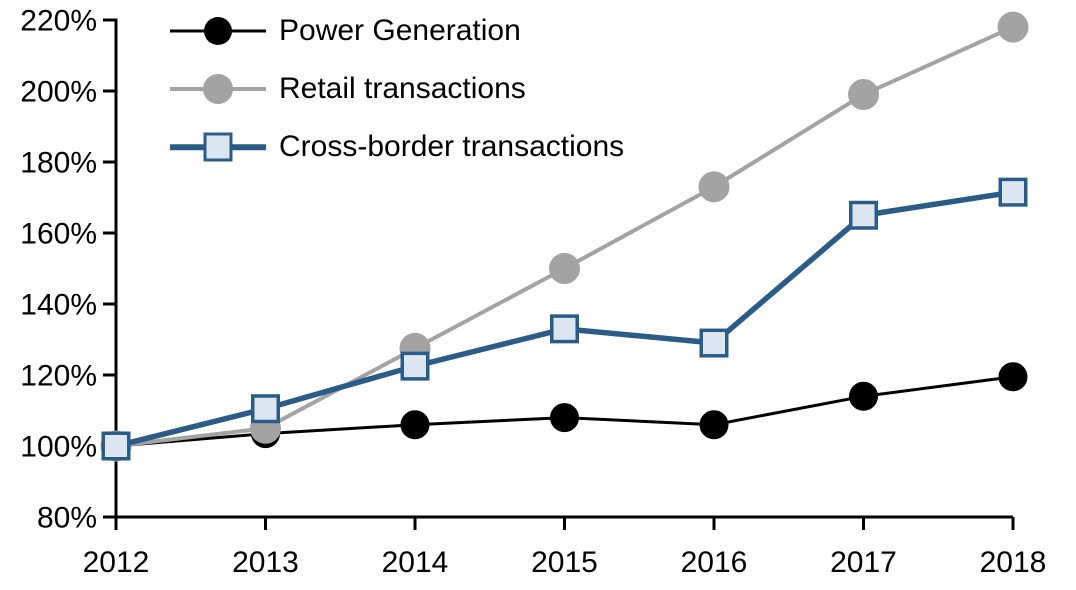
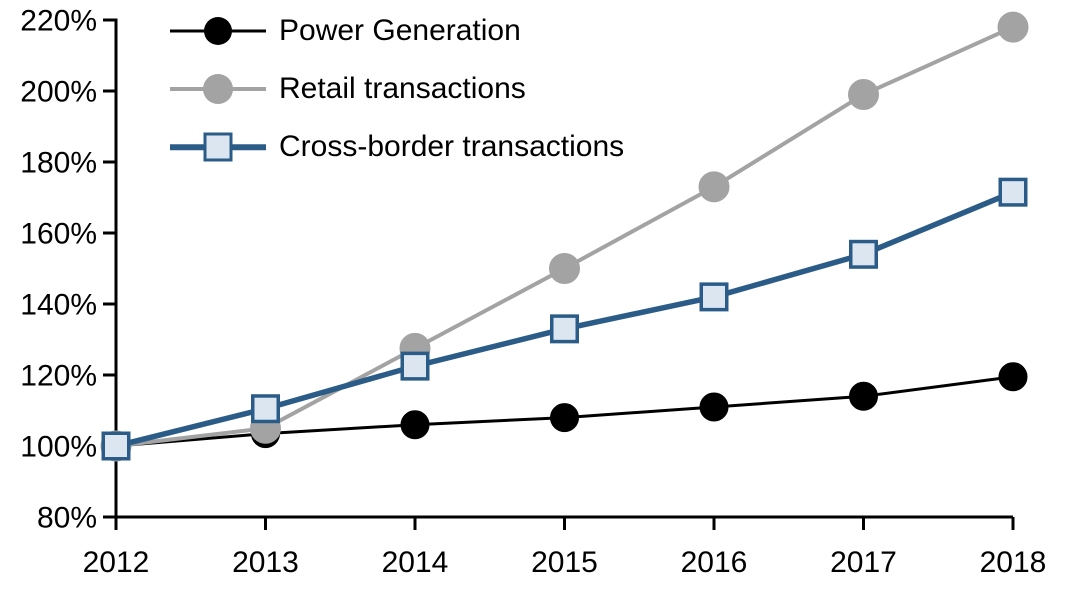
Power Generation/2016: 106% -> 111%
Cross-border transactions/2016: 129% -> 142%
Cross-border transactions/2017: 165% -> 154%
